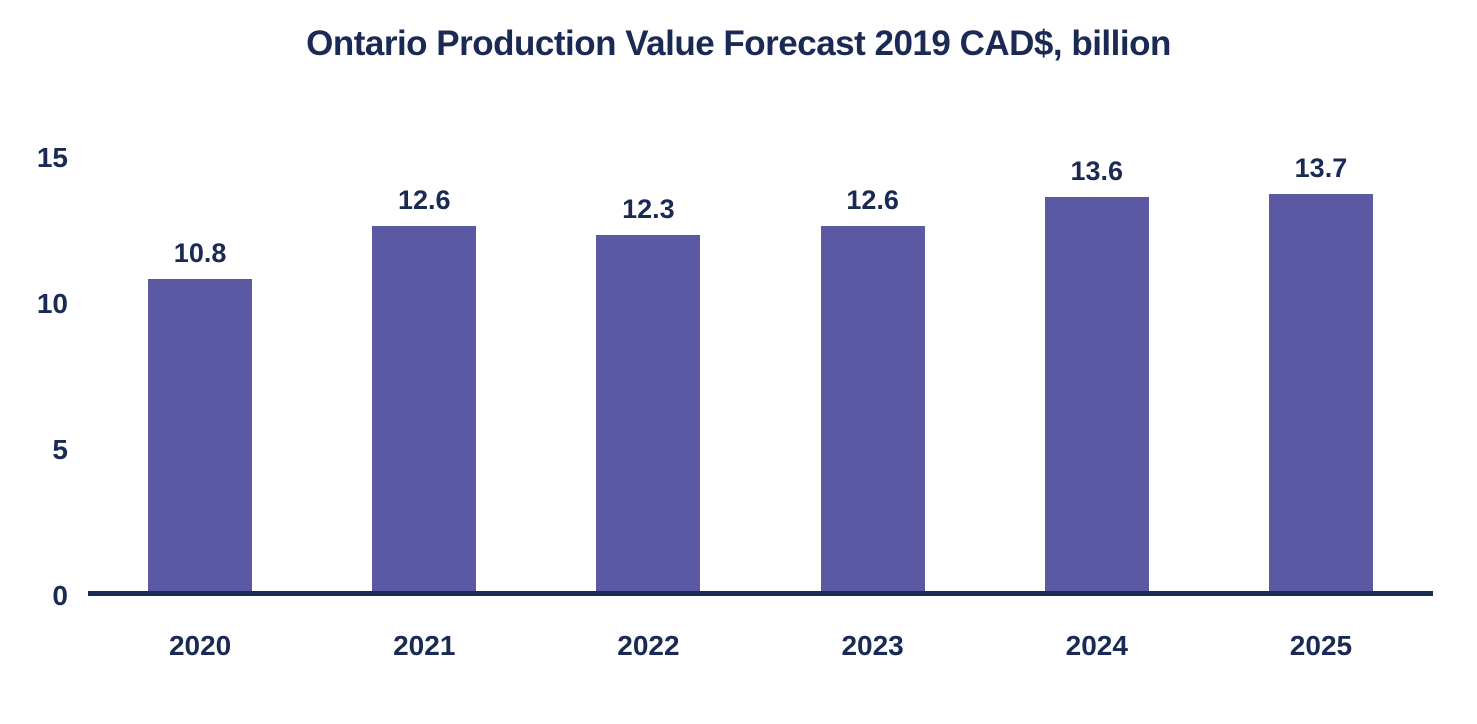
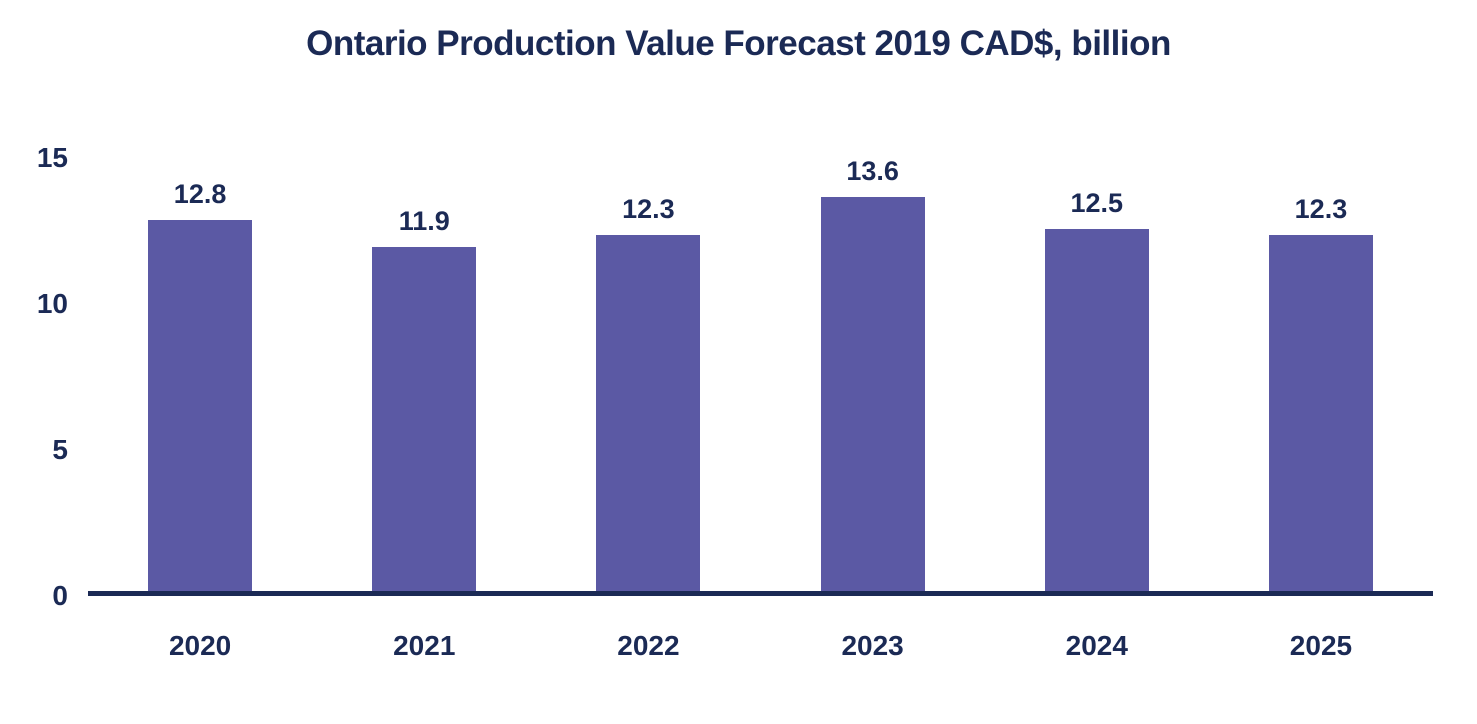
2020: 10.8 -> 12.8
2021: 12.6 -> 11.9
2023: 12.6 -> 13.6
2024: 13.6 -> 12.5
2025: 13.7 -> 12.3
